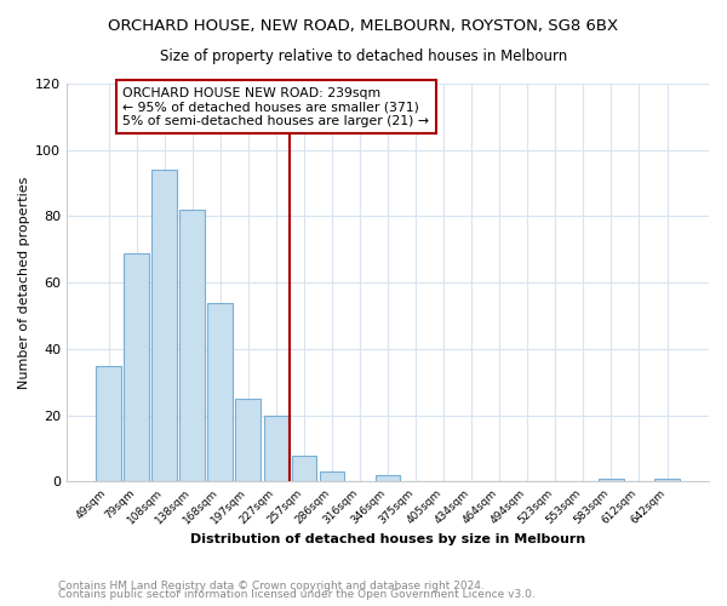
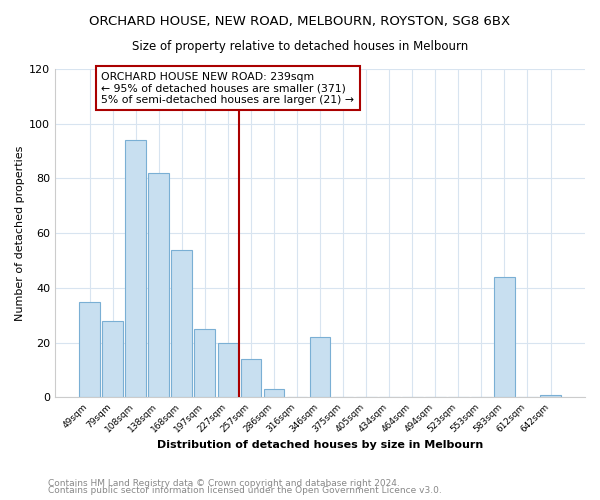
79sqm: 69 -> 28
257sqm: 8 -> 14
346sqm: 2 -> 22
583sqm: 1 -> 44
